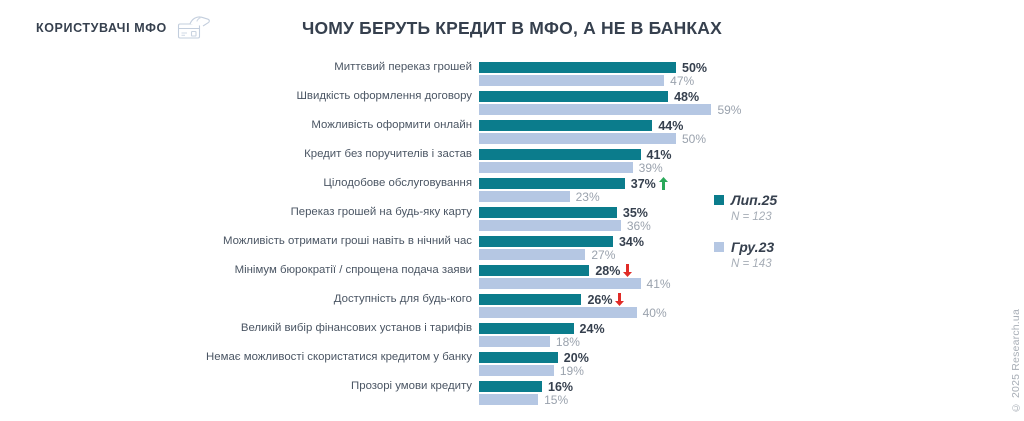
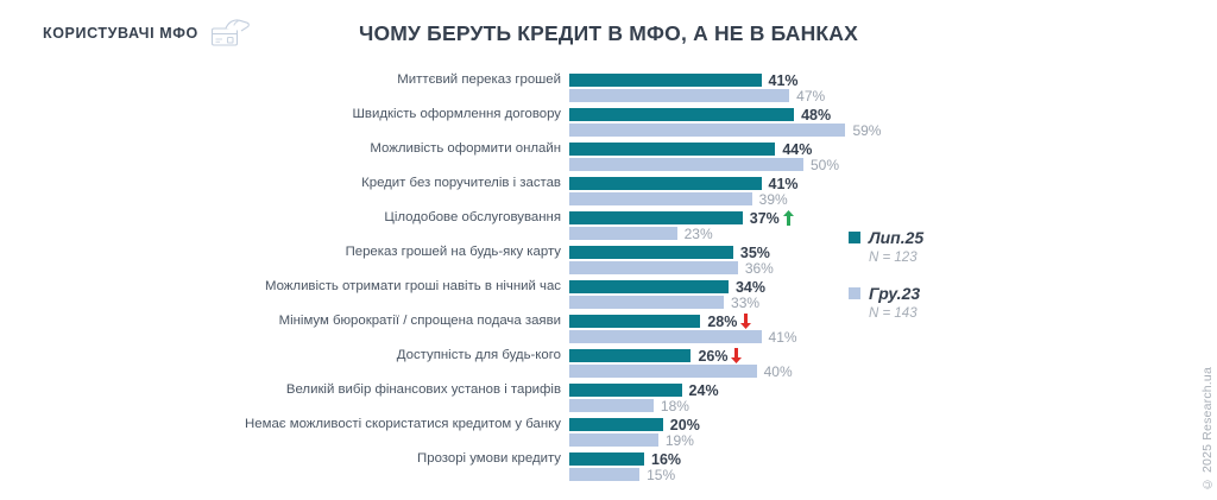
Лип.25/Миттєвий переказ грошей: 50% -> 41%
Гру.23/Можливість отримати гроші навіть в нічний час: 27% -> 33%
